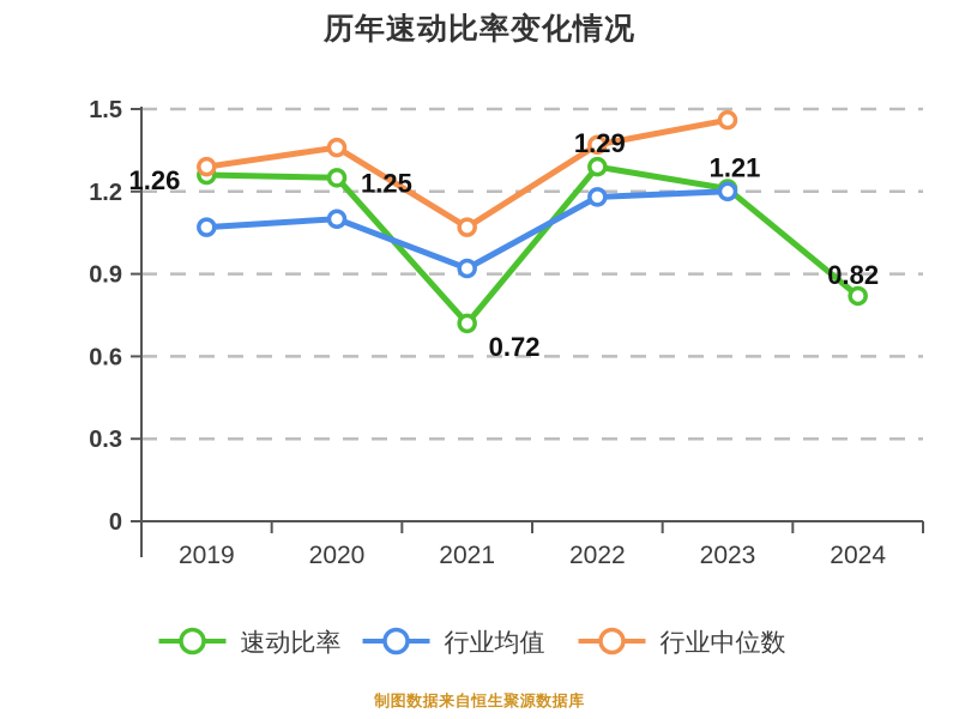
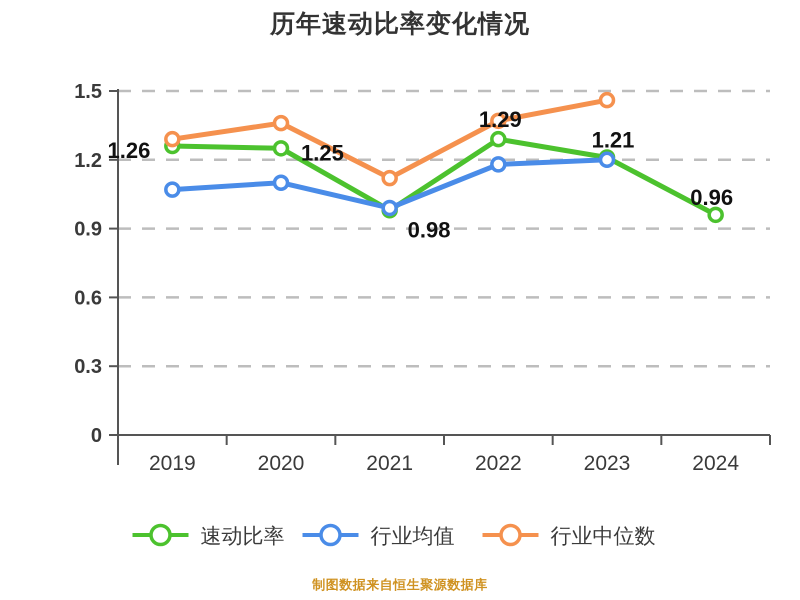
速动比率/2021: 0.72 -> 0.98
行业均值/2021: 0.92 -> 0.99
行业中位数/2021: 1.07 -> 1.12
速动比率/2024: 0.82 -> 0.96
